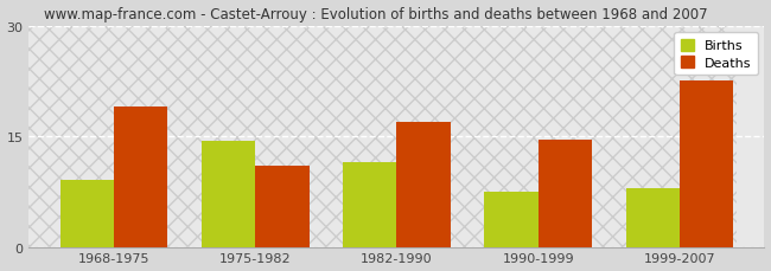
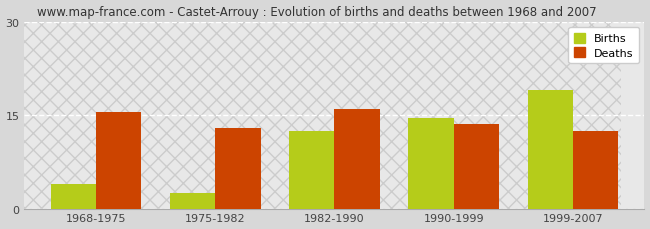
Births/1968-1975: 9.0 -> 4.0
Deaths/1968-1975: 19.0 -> 15.5
Births/1975-1982: 14.4 -> 2.5
Deaths/1975-1982: 11.0 -> 13.0
Births/1982-1990: 11.4 -> 12.5
Deaths/1982-1990: 17.0 -> 16.0
Births/1990-1999: 7.4 -> 14.5
Deaths/1990-1999: 14.6 -> 13.5
Births/1999-2007: 8.0 -> 19.0
Deaths/1999-2007: 22.6 -> 12.5
